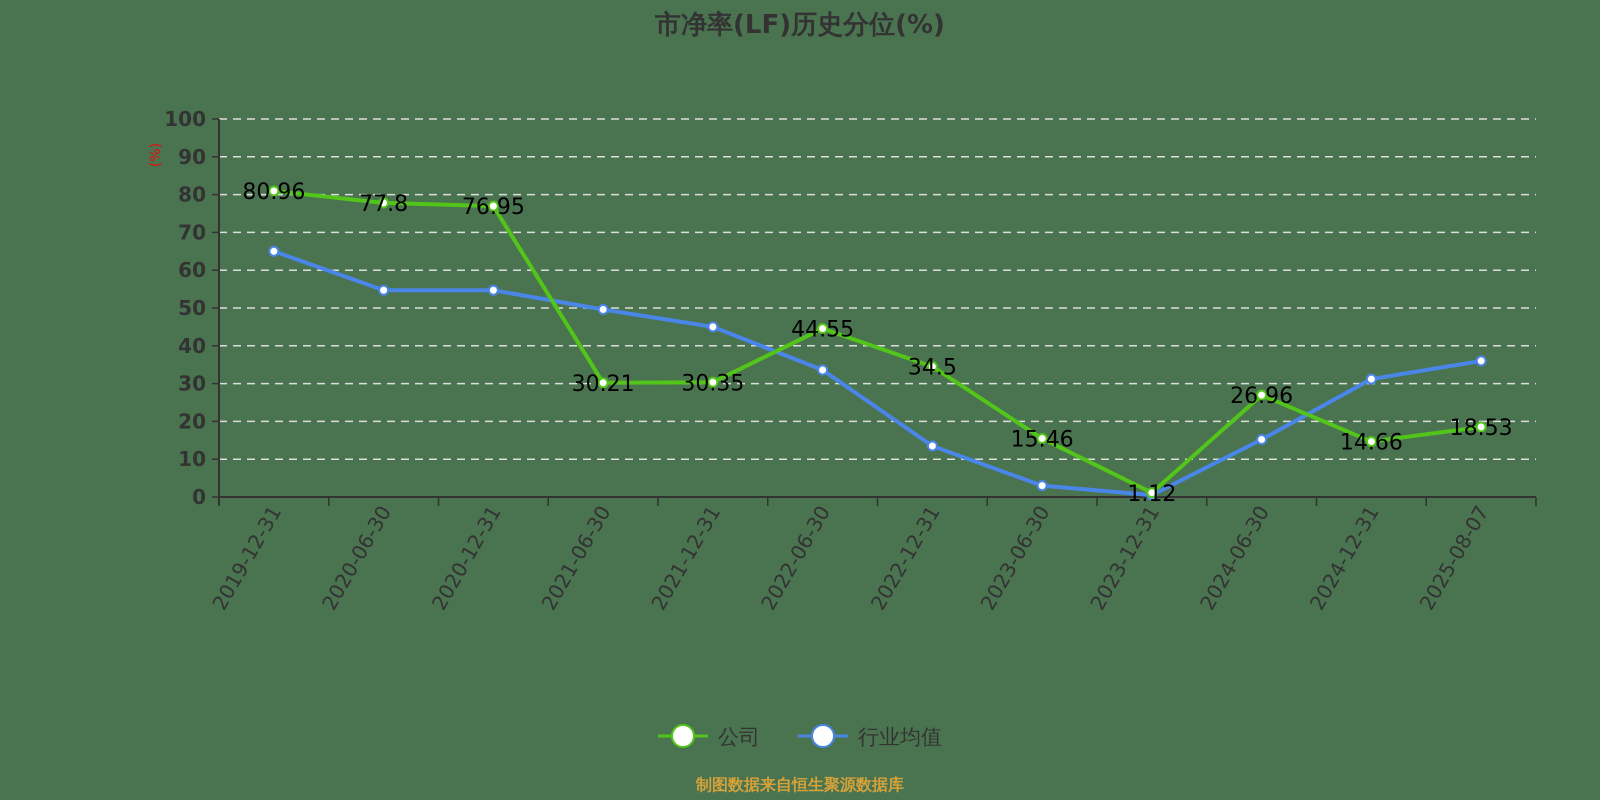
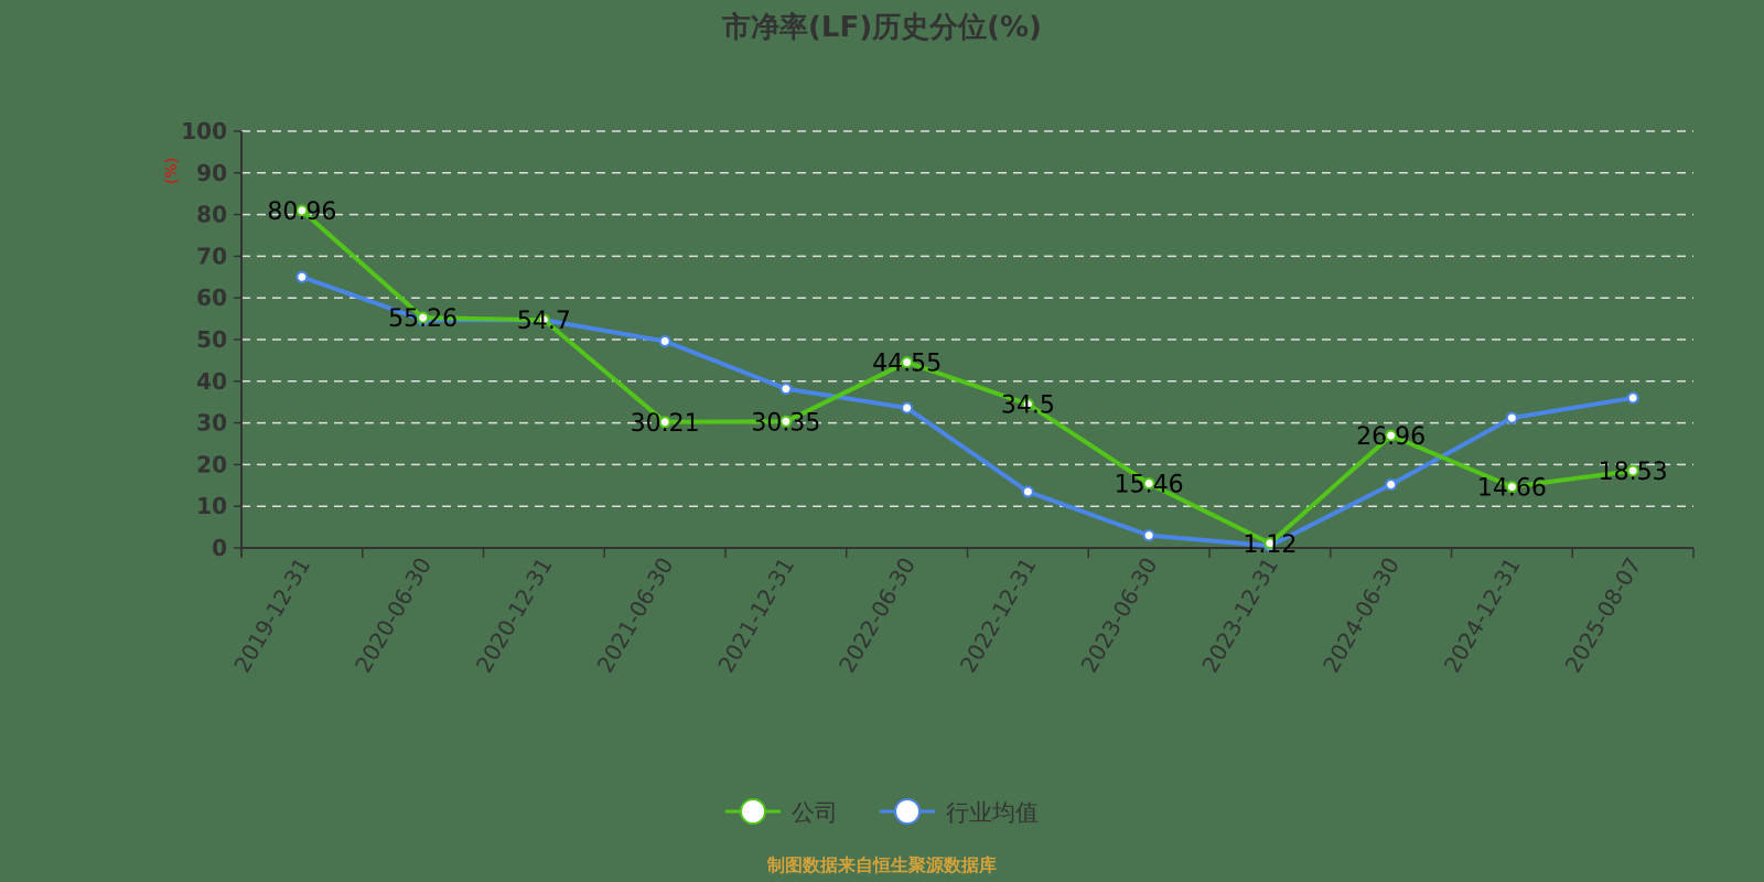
公司/2020-06-30: 77.8 -> 55.26
公司/2020-12-31: 76.95 -> 54.7
行业均值/2021-12-31: 45 -> 38
